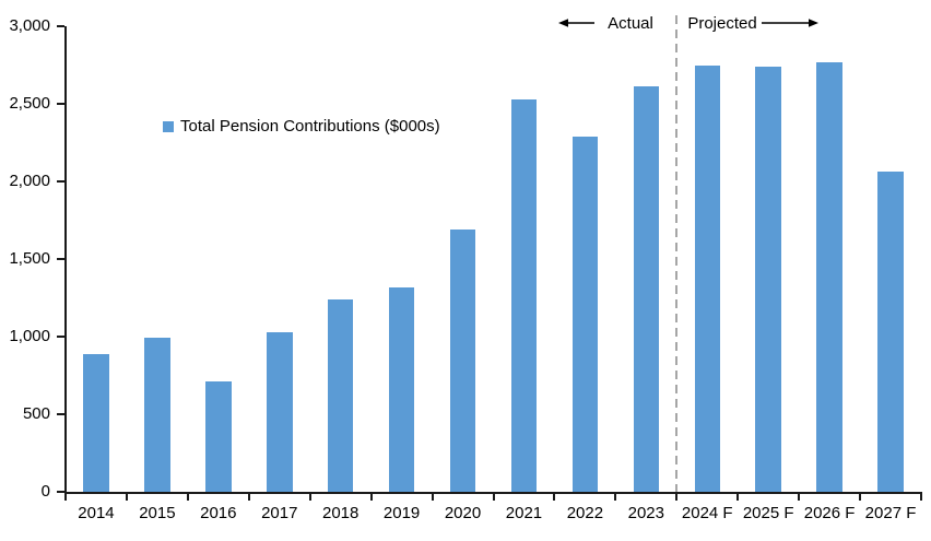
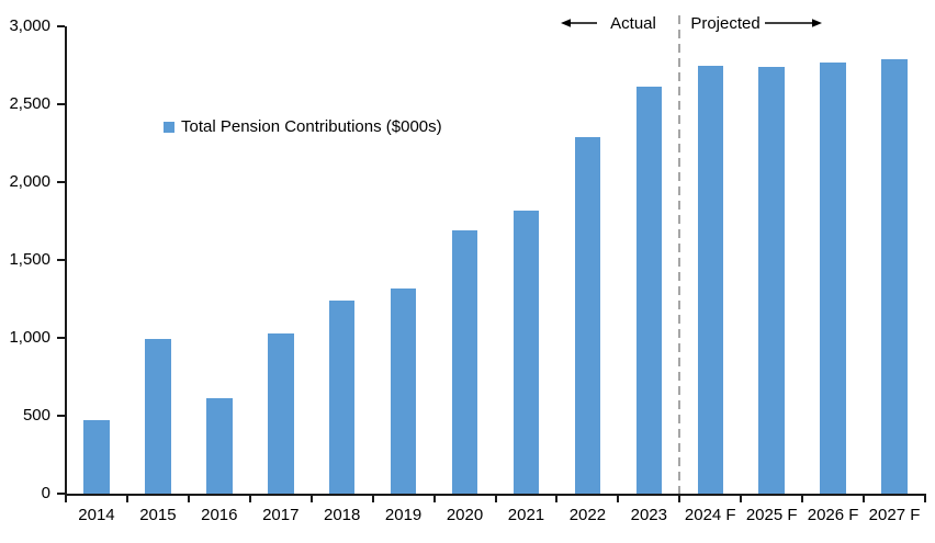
2014: 890 -> 470
2016: 710 -> 620
2021: 2530 -> 1820
2027 F: 2060 -> 2790
